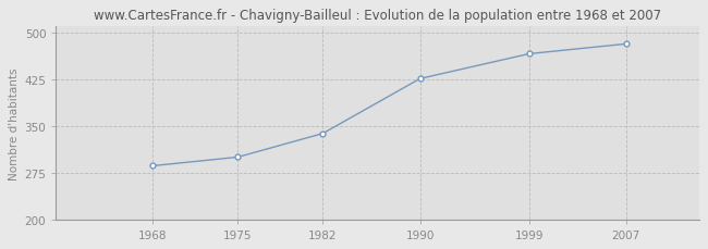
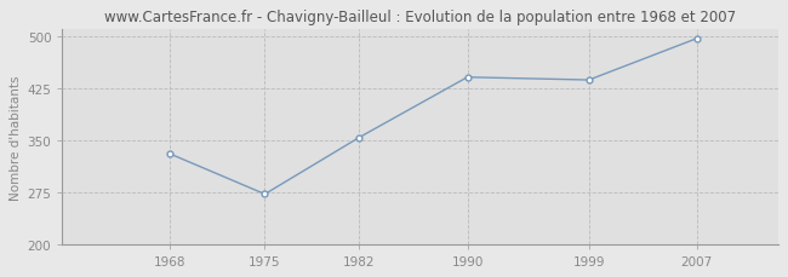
1968: 286 -> 330
1975: 300 -> 272
1982: 338 -> 354
1990: 426 -> 441
1999: 466 -> 437
2007: 482 -> 497
